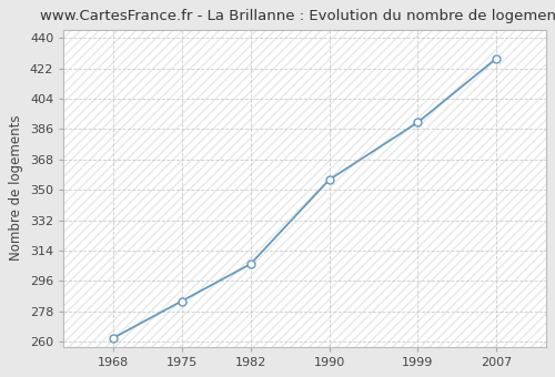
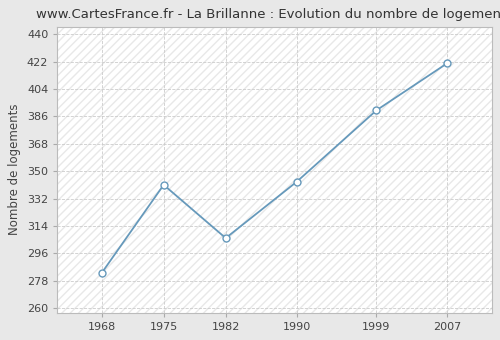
1968: 262 -> 283
1975: 284 -> 341
1990: 356 -> 343
2007: 428 -> 421
